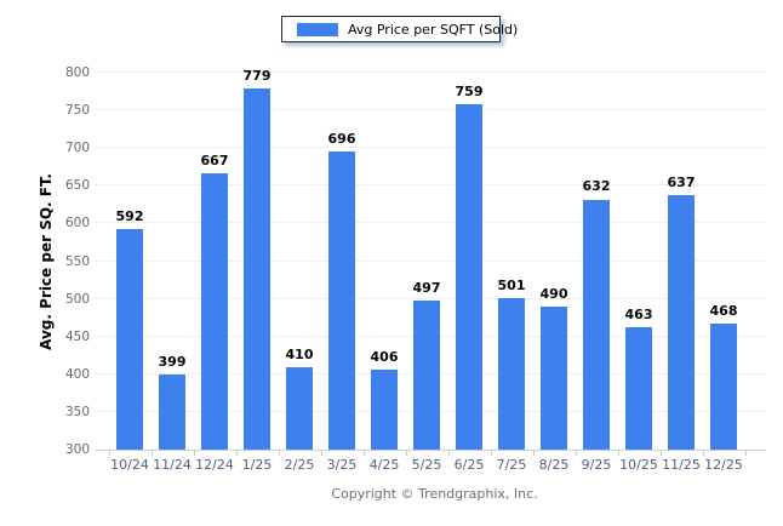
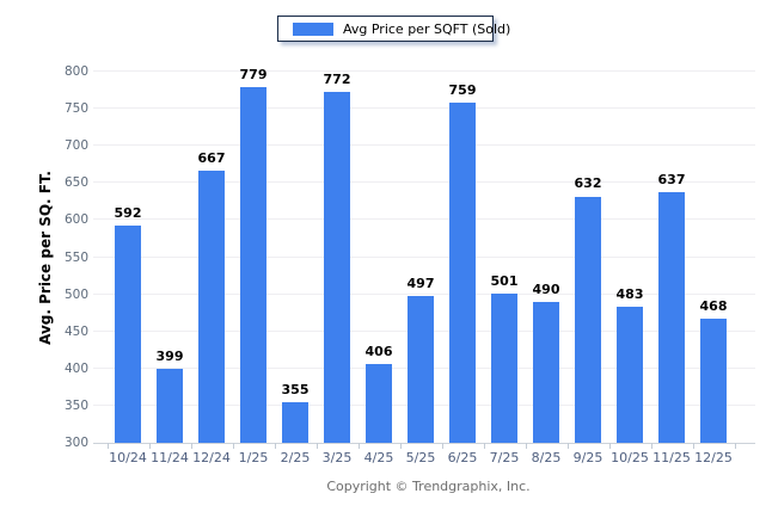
2/25: 410 -> 355
3/25: 696 -> 772
10/25: 463 -> 483
